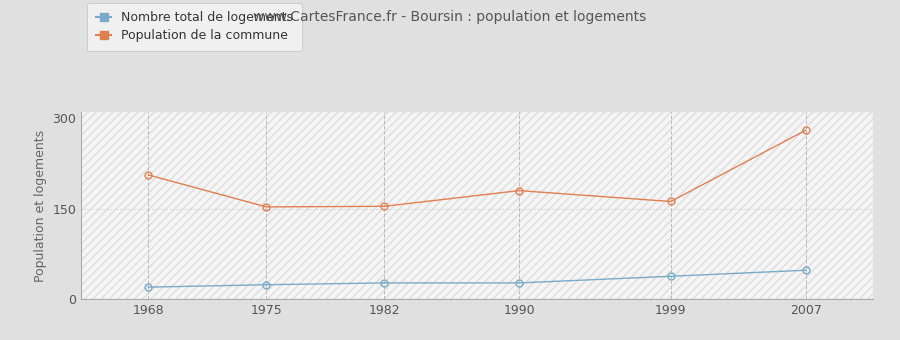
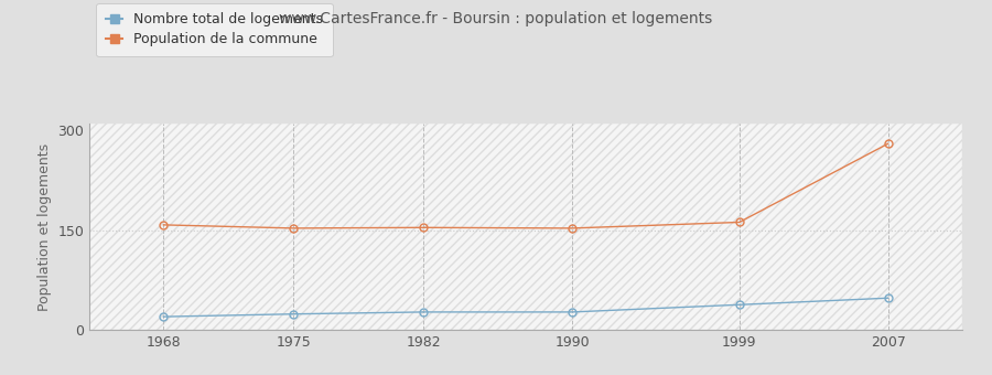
Population de la commune/1968: 206 -> 158
Population de la commune/1990: 180 -> 153
